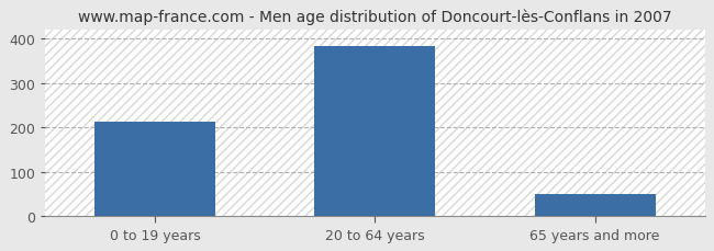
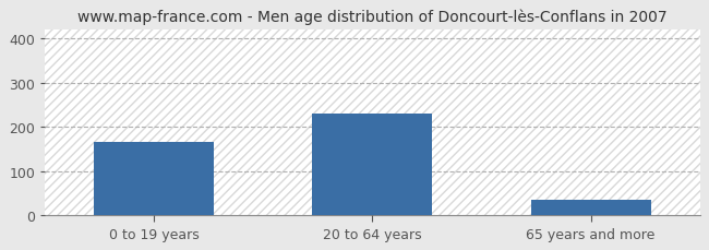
0 to 19 years: 213 -> 165
20 to 64 years: 383 -> 230
65 years and more: 50 -> 35
